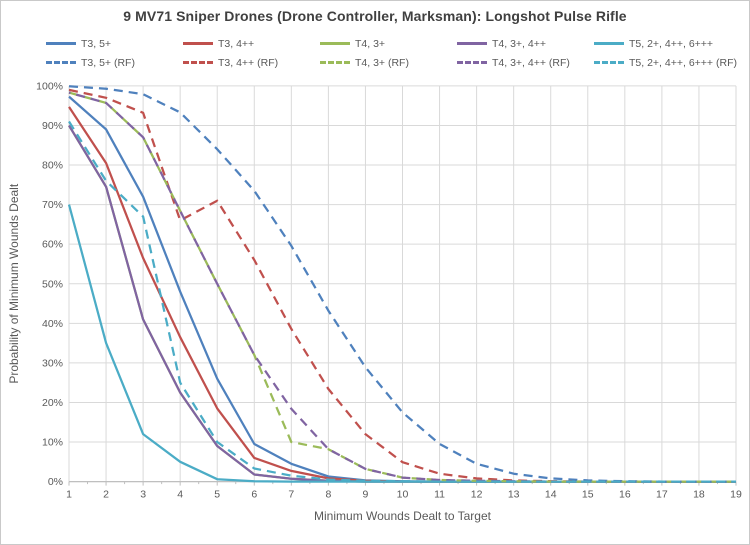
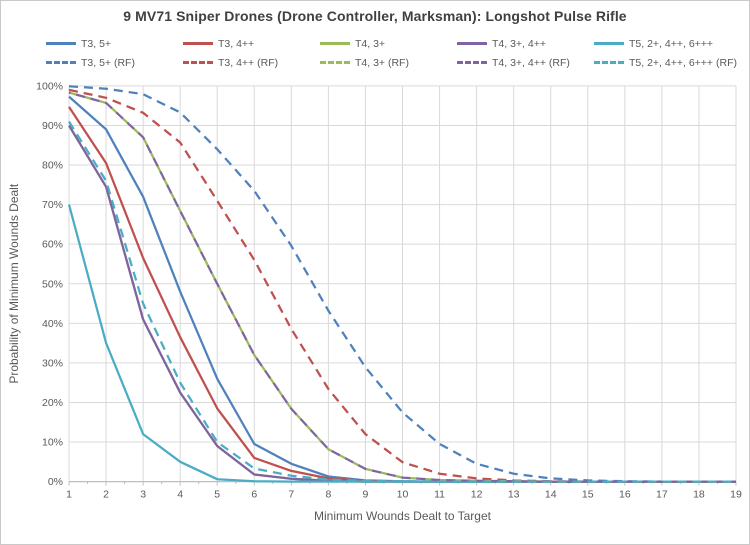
T5, 2+, 4++, 6+++ (RF)/3: 67% -> 45%
T3, 4++ (RF)/4: 66% -> 86%
T4, 3+ (RF)/7: 10% -> 18%
